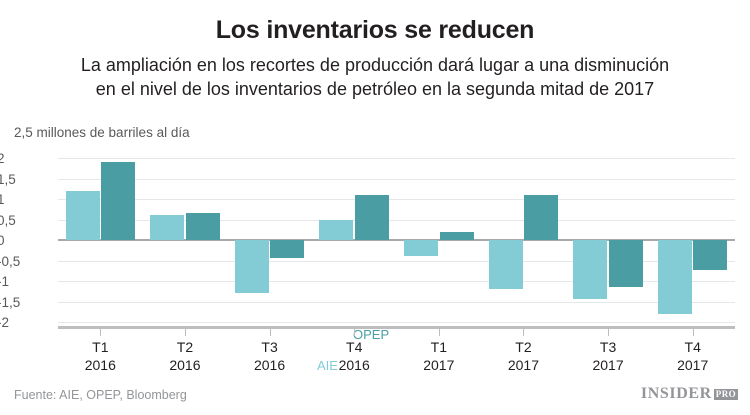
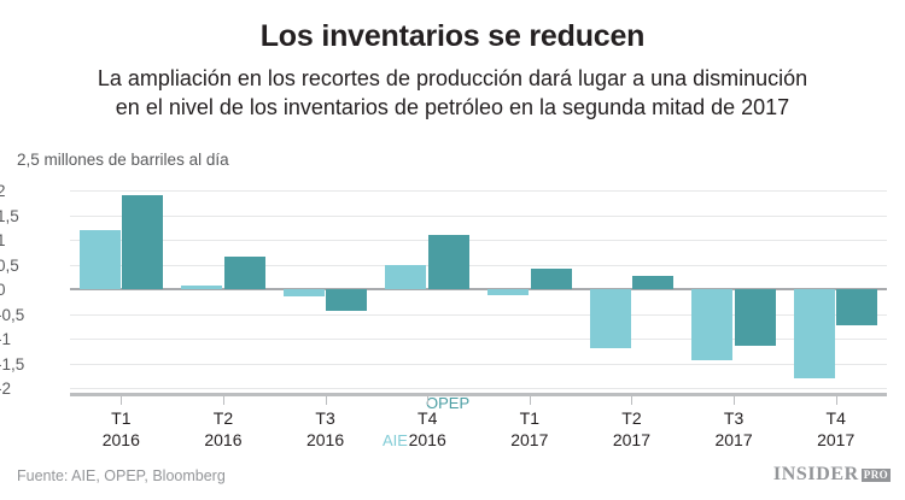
AIE/T2 2016: 0.6 -> 0.1
AIE/T3 2016: -1.3 -> -0.1
AIE/T1 2017: -0.4 -> -0.1
OPEP/T1 2017: 0.2 -> 0.4
OPEP/T2 2017: 1.1 -> 0.3
